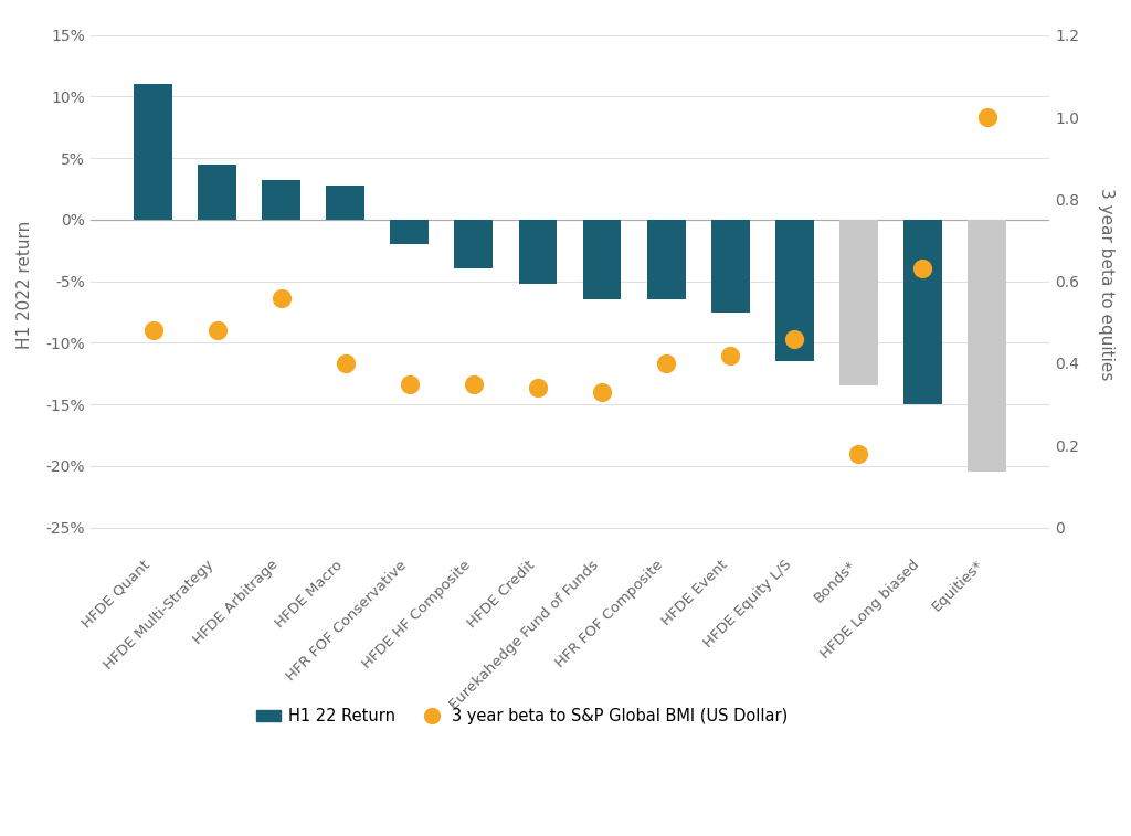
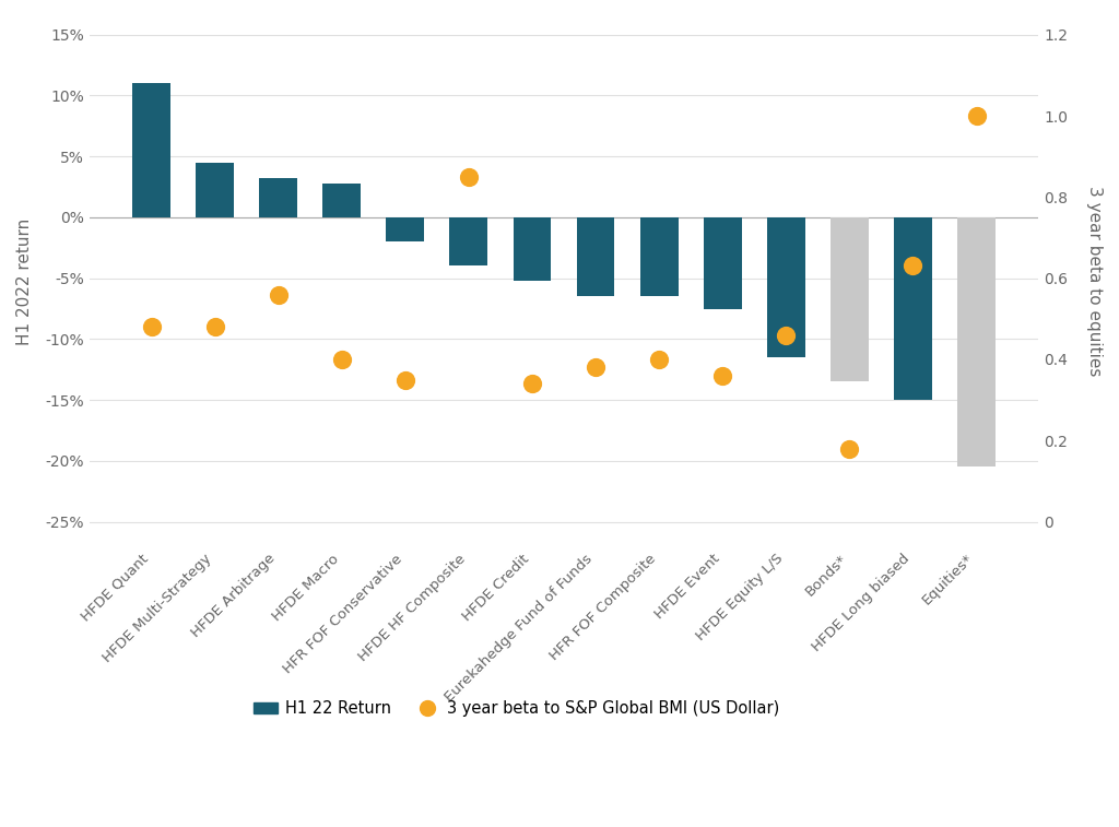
3 year beta to S&P Global BMI (US Dollar)/HFDE HF Composite: 0.35 -> 0.85
3 year beta to S&P Global BMI (US Dollar)/Eurekahedge Fund of Funds: 0.33 -> 0.38
3 year beta to S&P Global BMI (US Dollar)/HFDE Event: 0.42 -> 0.36
